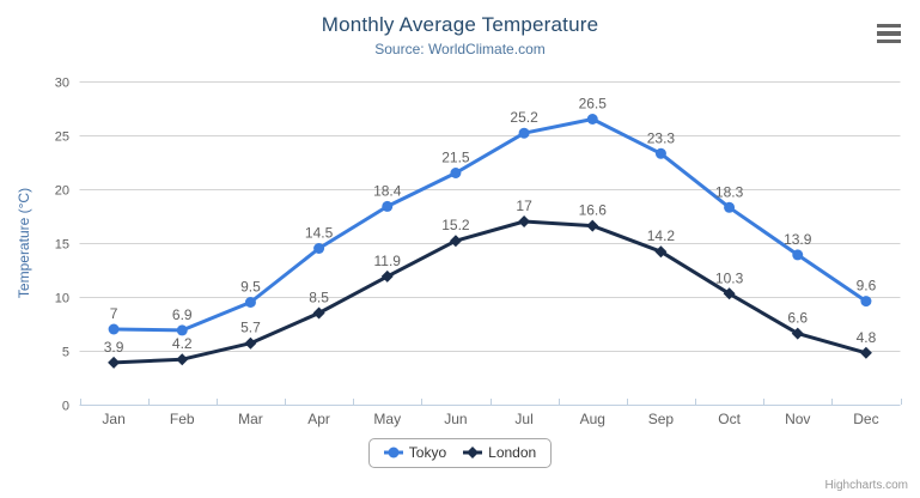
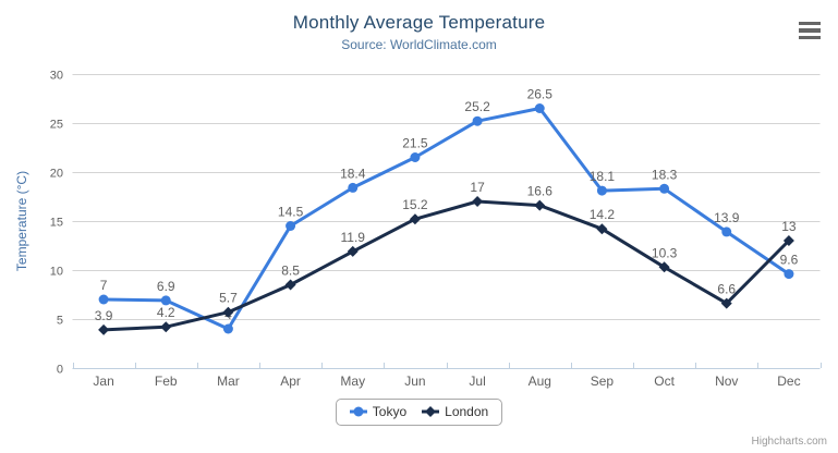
Tokyo/Mar: 9.5 -> 4
Tokyo/Sep: 23.3 -> 18.1
London/Dec: 4.8 -> 13
